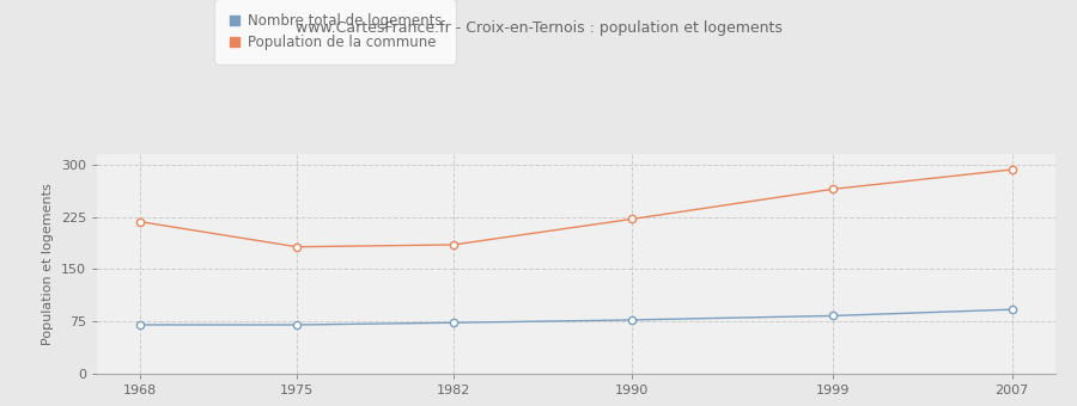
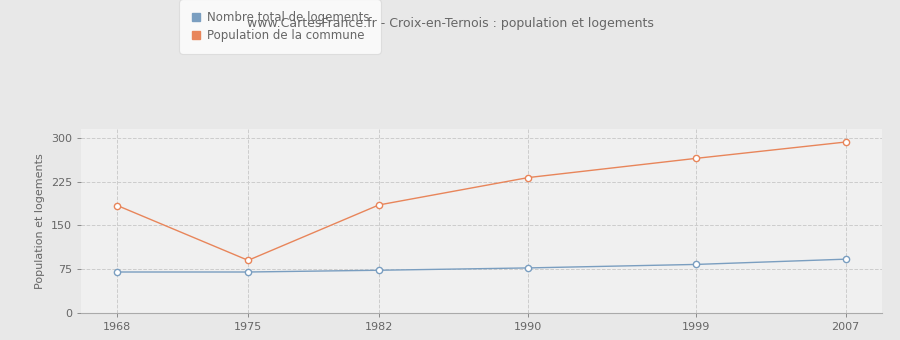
Population de la commune/1968: 218 -> 184
Population de la commune/1975: 182 -> 90
Population de la commune/1990: 222 -> 232
